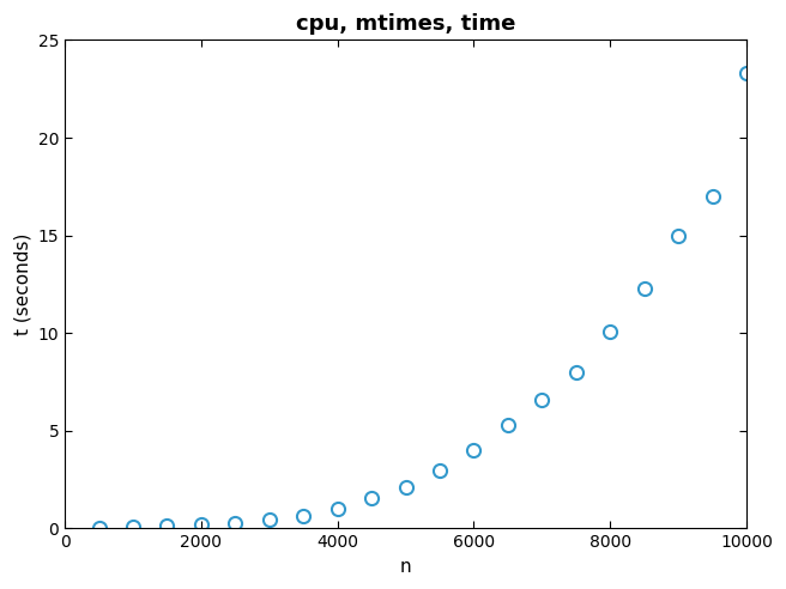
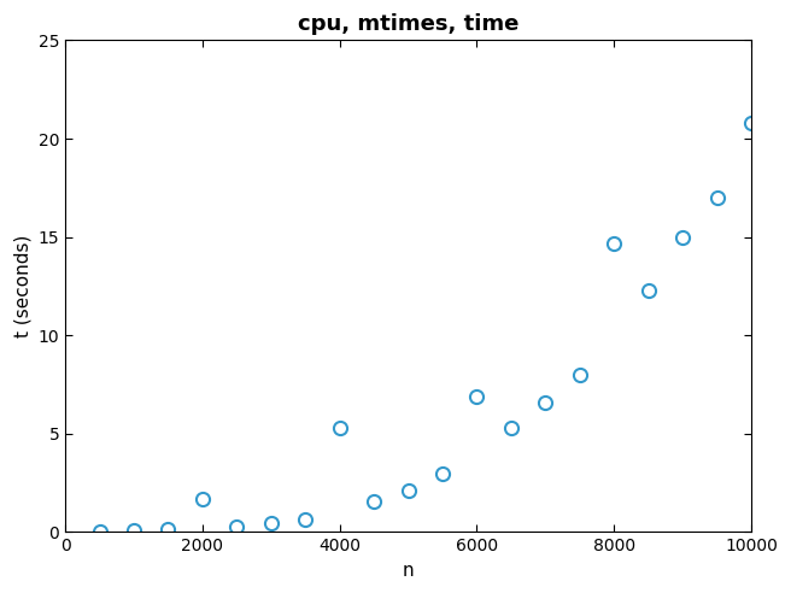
2000: 0.2 -> 1.7
4000: 1.0 -> 5.3
6000: 4.0 -> 6.9
8000: 10.1 -> 14.7
10000: 23.3 -> 20.8
